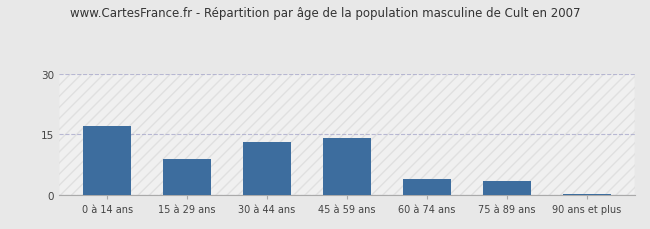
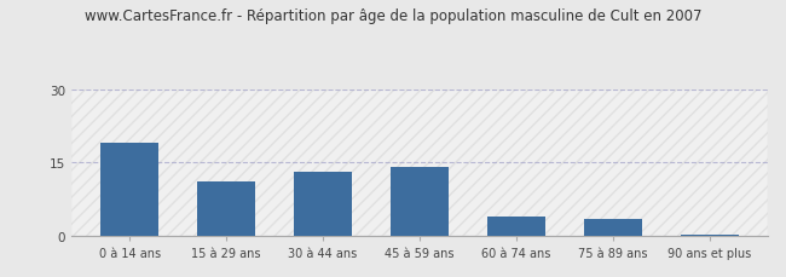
0 à 14 ans: 17.0 -> 19.0
15 à 29 ans: 9.0 -> 11.0
